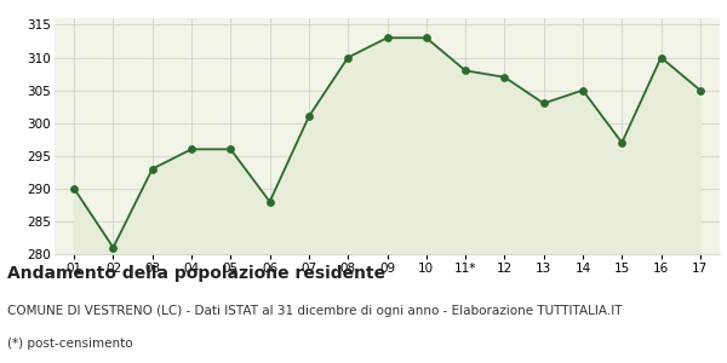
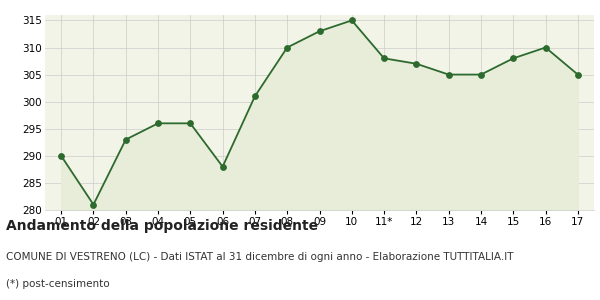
10: 313 -> 315
13: 303 -> 305
15: 297 -> 308
